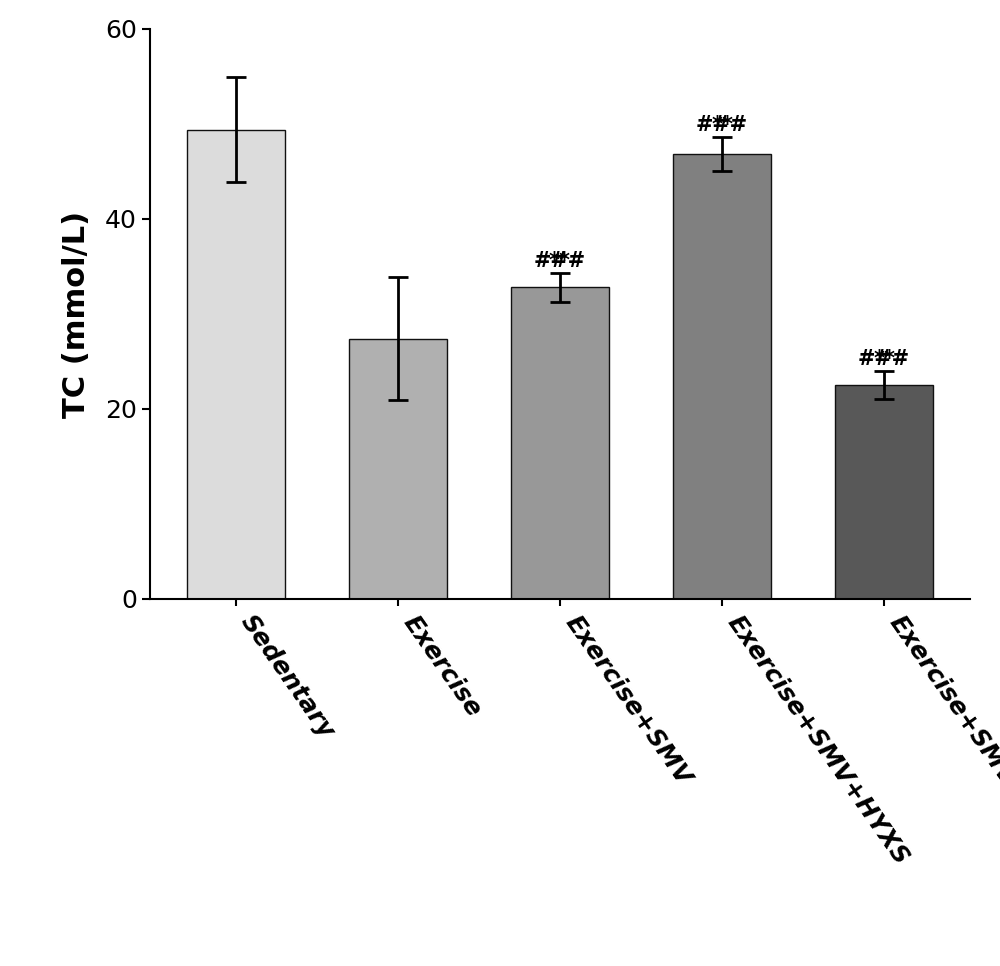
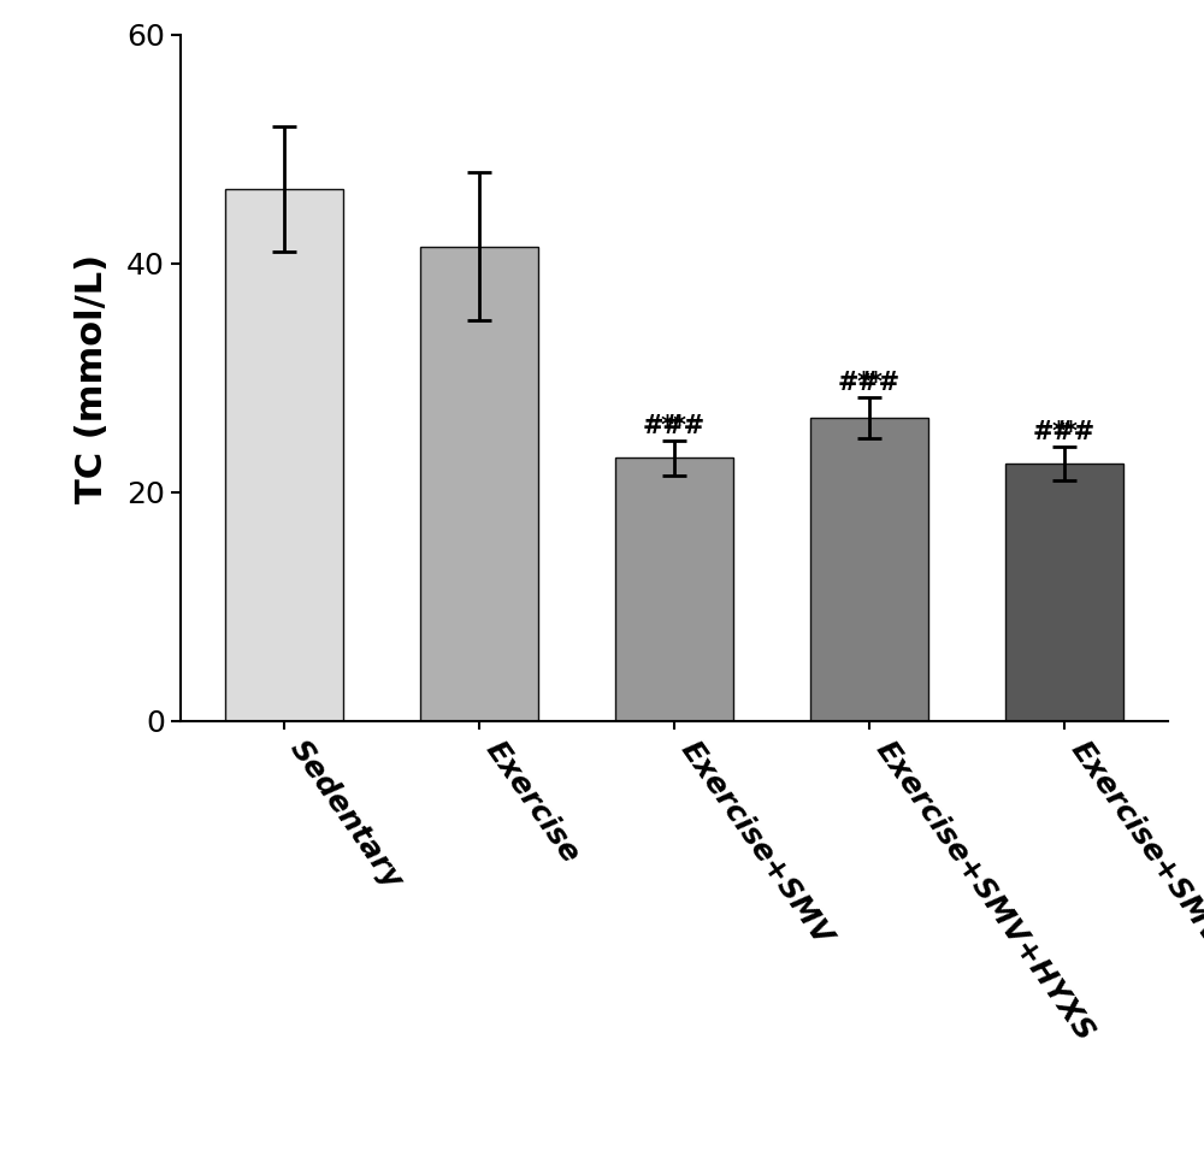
Sedentary: 49.4 -> 46.5
Exercise: 27.4 -> 41.5
Exercise+SMV: 32.8 -> 23.0
Exercise+SMV+HYXS: 46.8 -> 26.5
